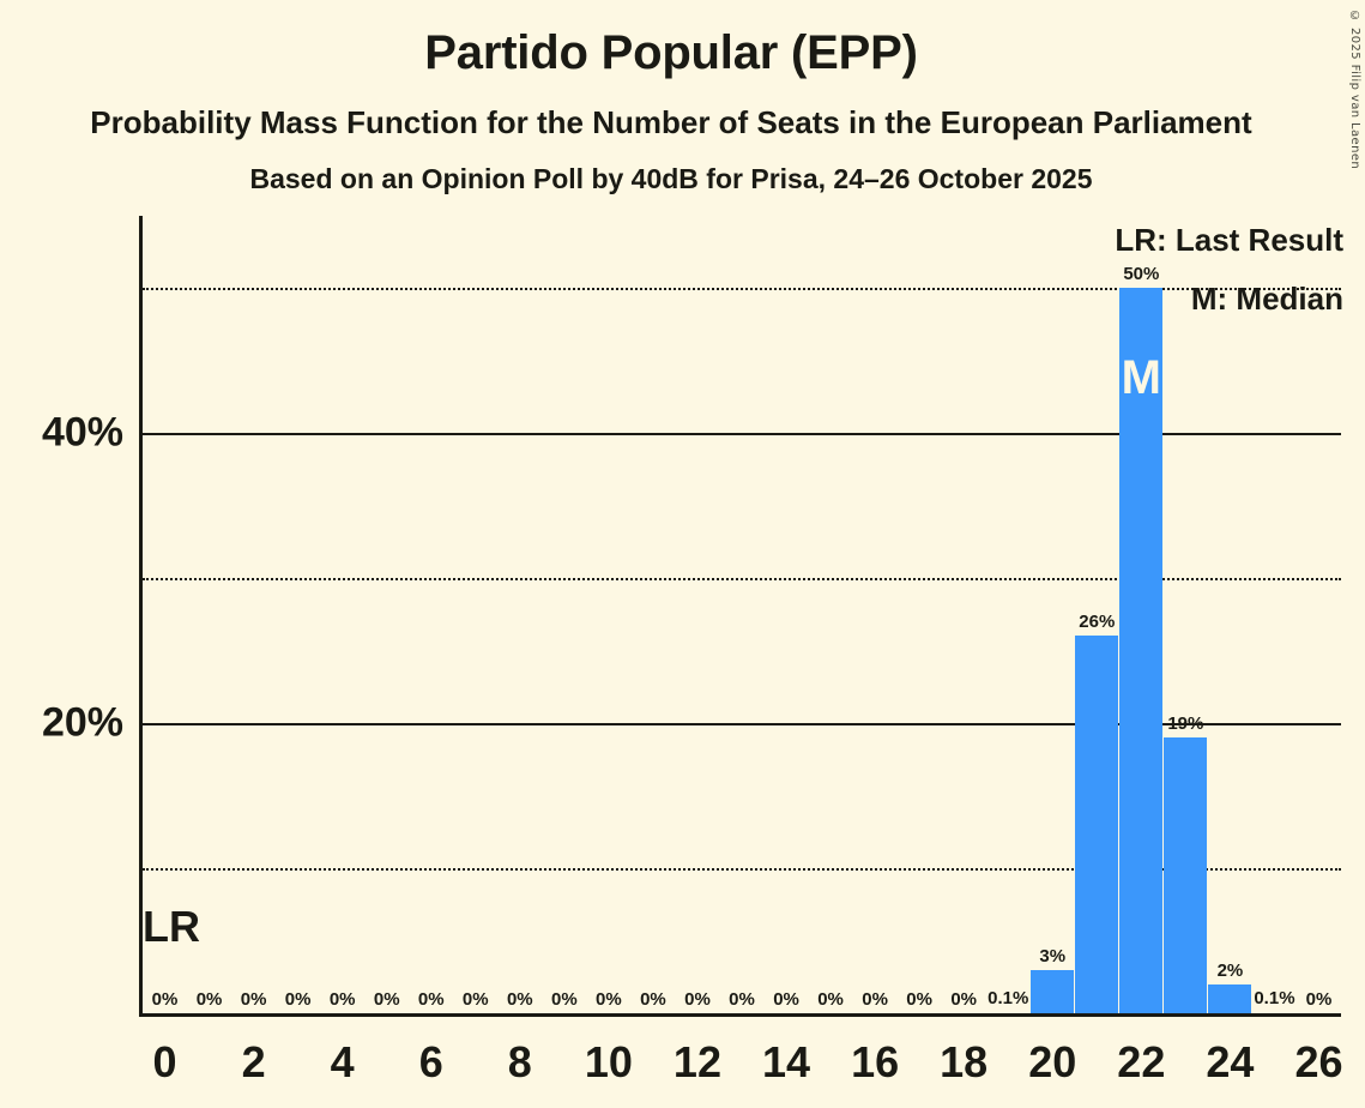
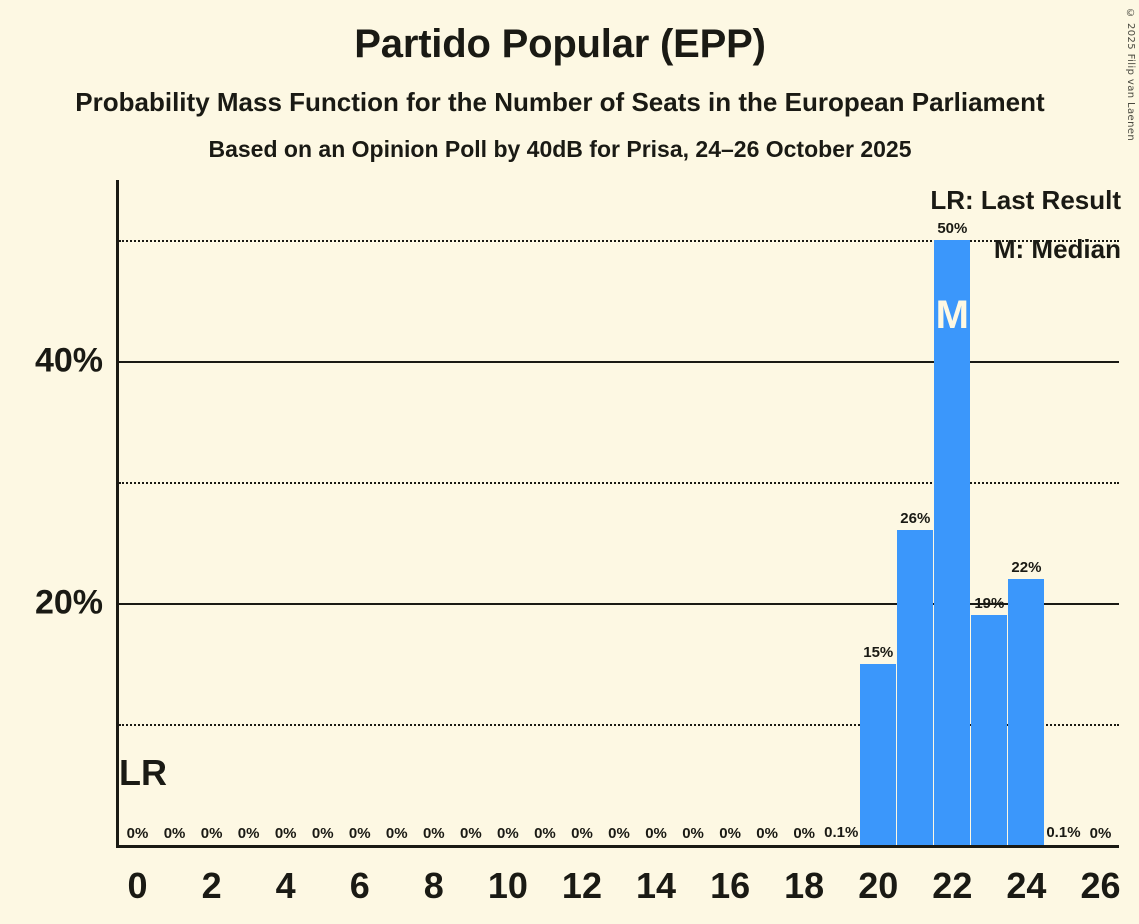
20: 3% -> 15%
24: 2% -> 22%
